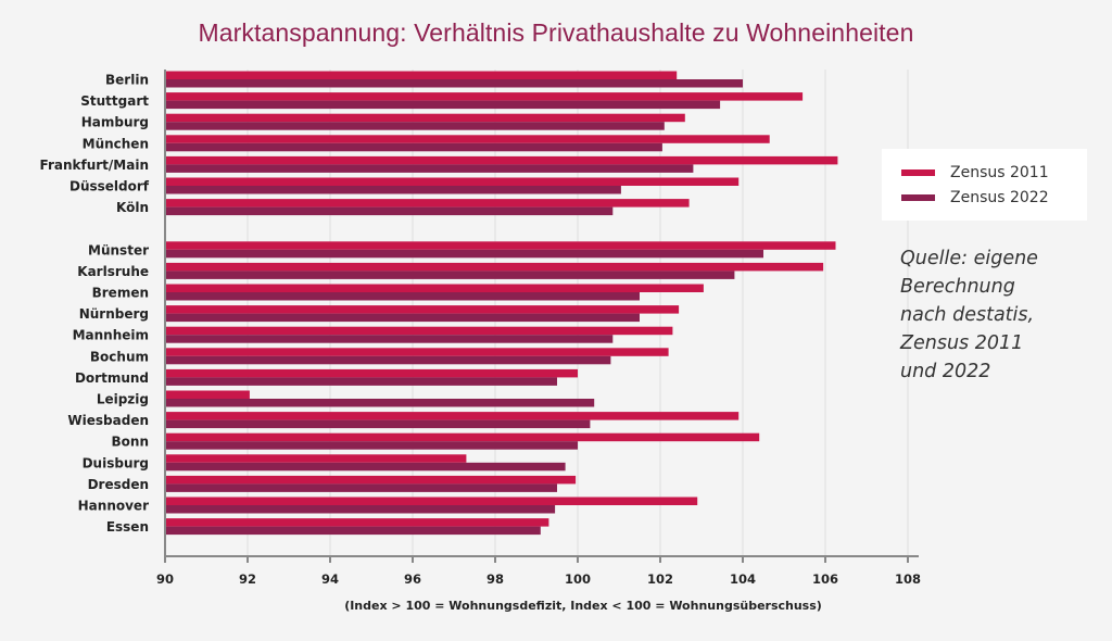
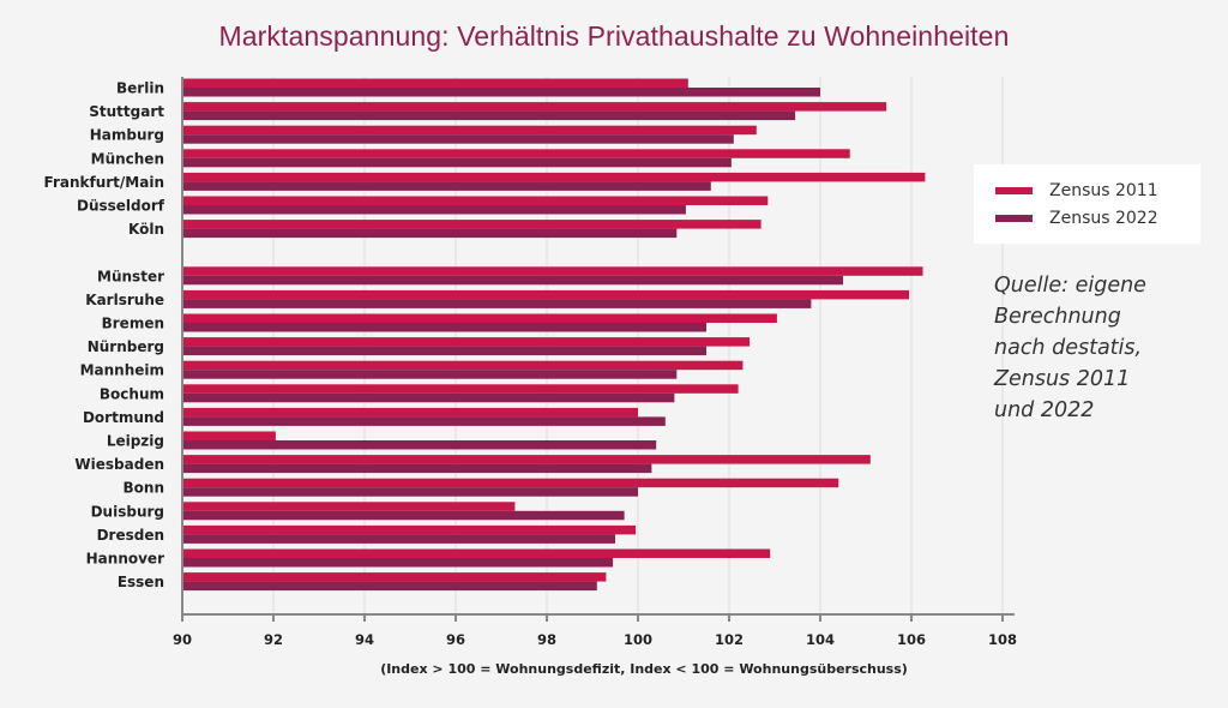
Zensus 2011/Berlin: 102.4 -> 101.1
Zensus 2022/Frankfurt/Main: 102.8 -> 101.6
Zensus 2011/Düsseldorf: 103.9 -> 102.8
Zensus 2022/Dortmund: 99.5 -> 100.6
Zensus 2011/Wiesbaden: 103.9 -> 105.1
